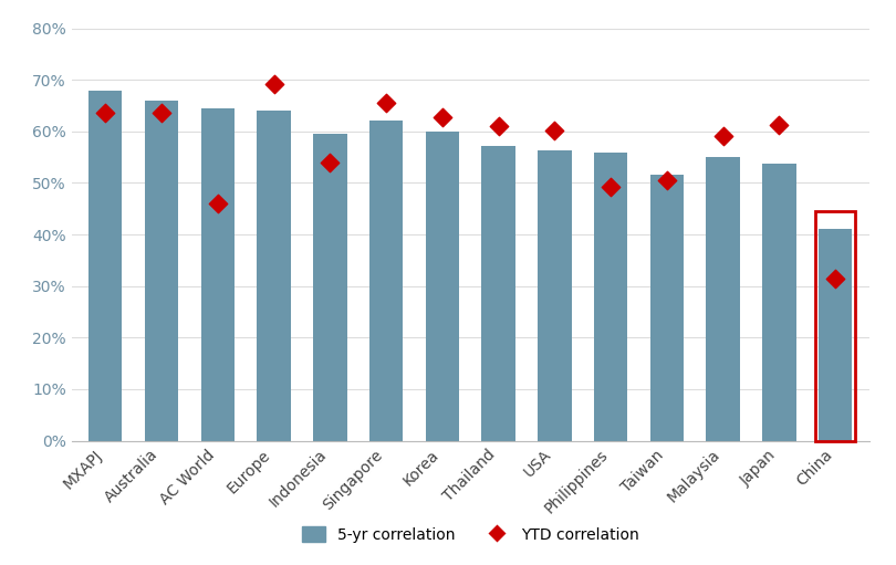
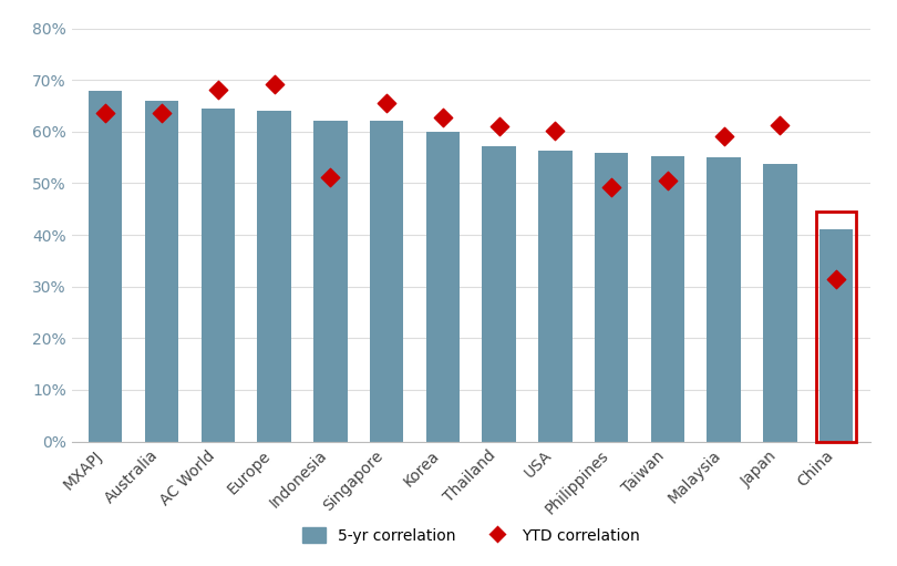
YTD correlation/AC World: 46.0% -> 68.2%
5-yr correlation/Indonesia: 59.5% -> 62.2%
YTD correlation/Indonesia: 54.0% -> 51.1%
5-yr correlation/Taiwan: 51.5% -> 55.2%
